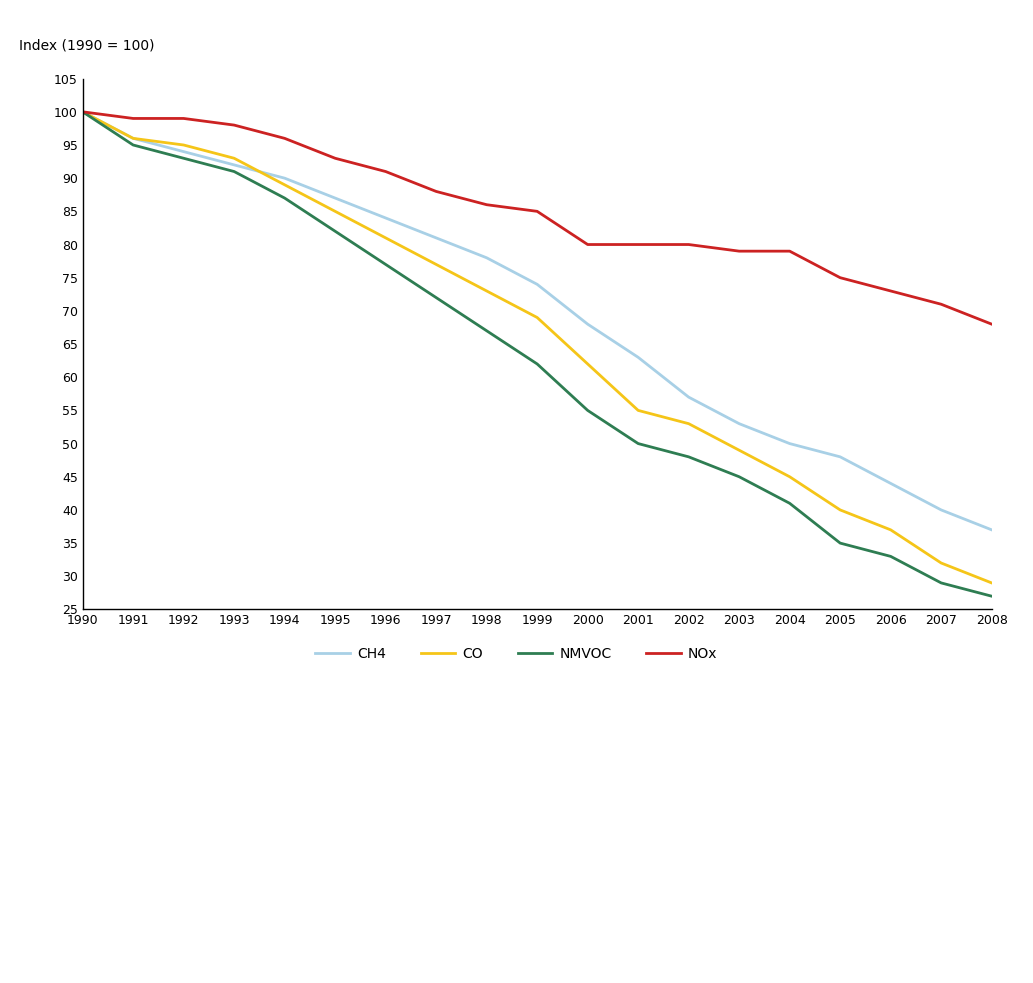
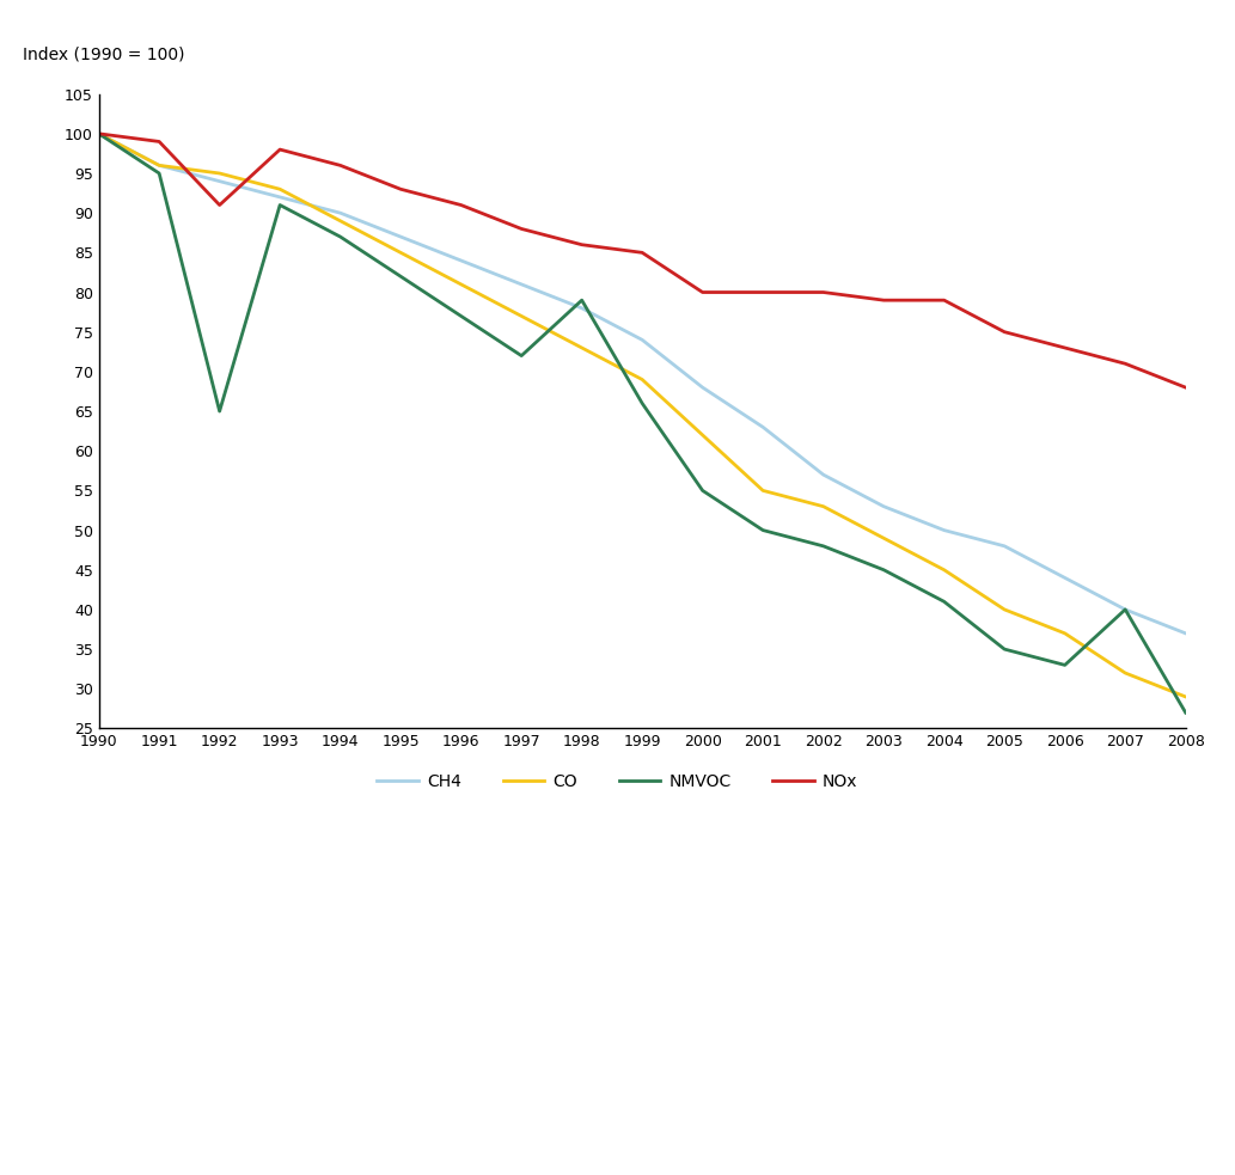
NMVOC/1992: 93 -> 65
NOx/1992: 99 -> 91
NMVOC/1998: 67 -> 79
NMVOC/1999: 62 -> 66
NMVOC/2007: 29 -> 40
